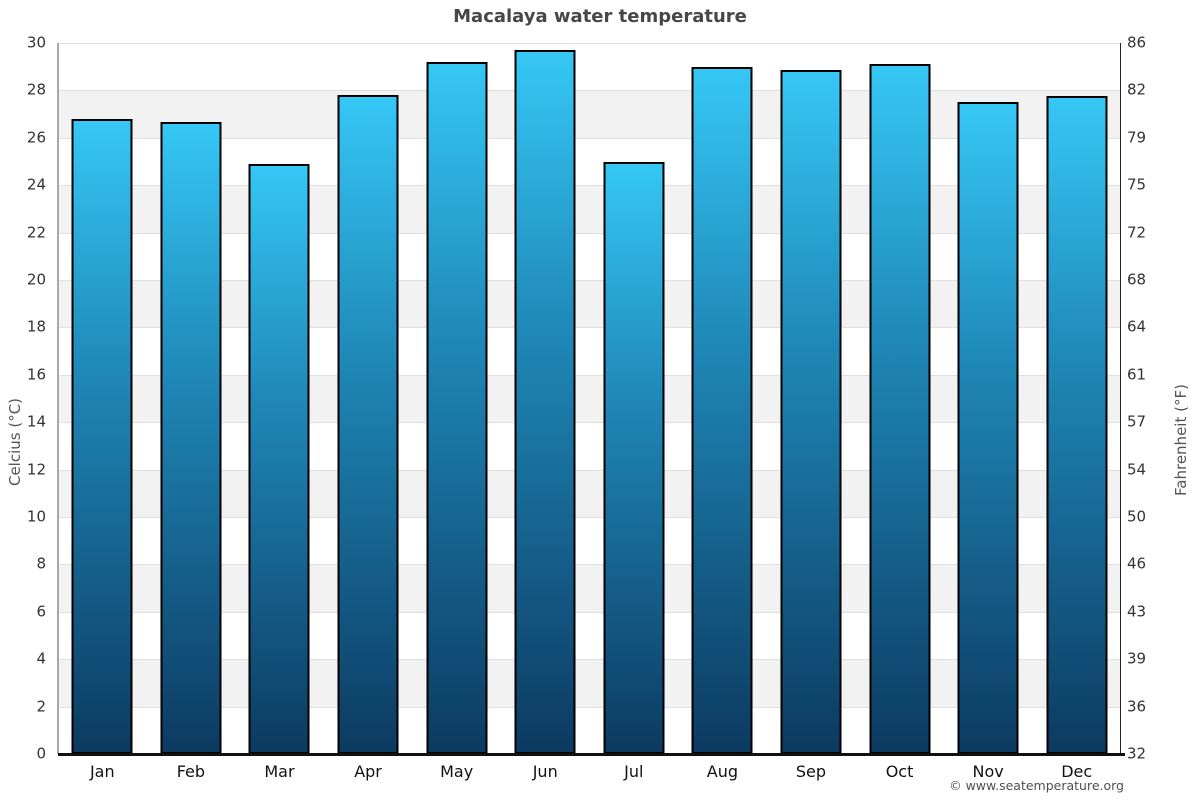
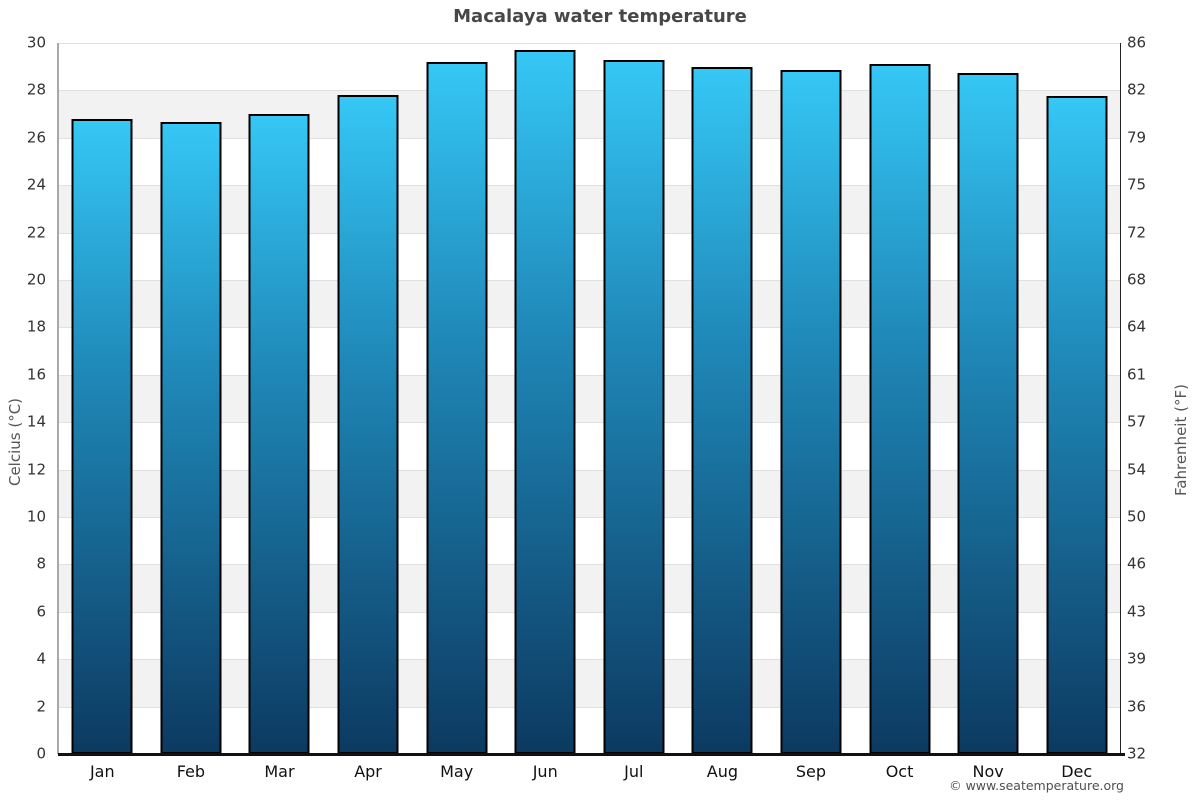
Mar: 24.9 -> 27.0
Jul: 25.0 -> 29.3
Nov: 27.5 -> 28.8
